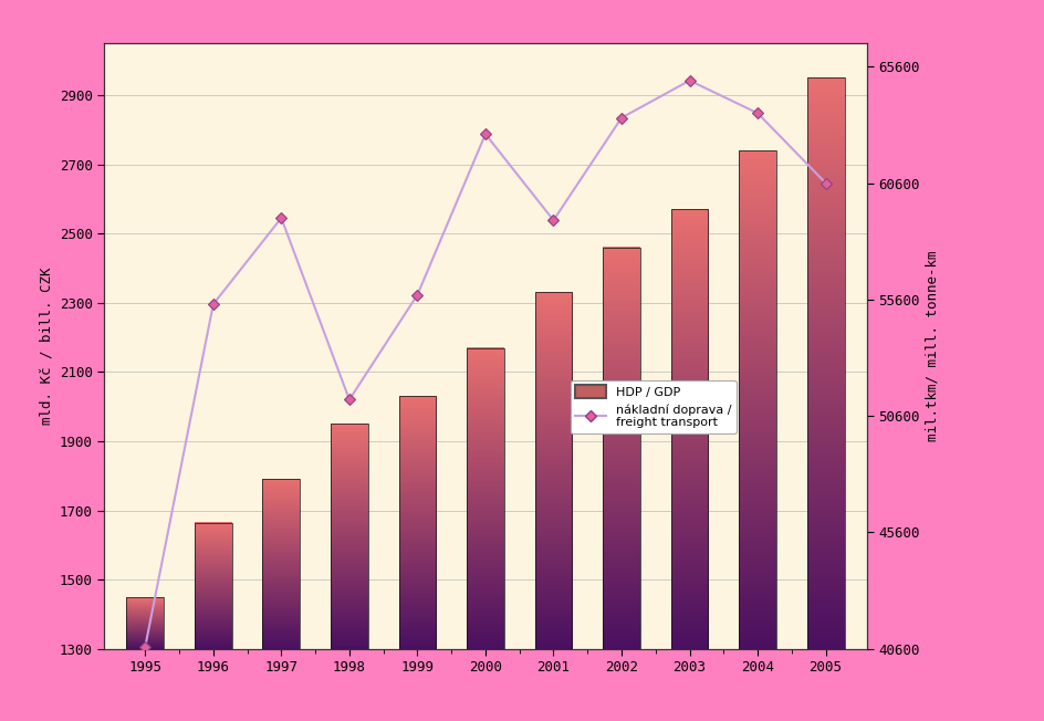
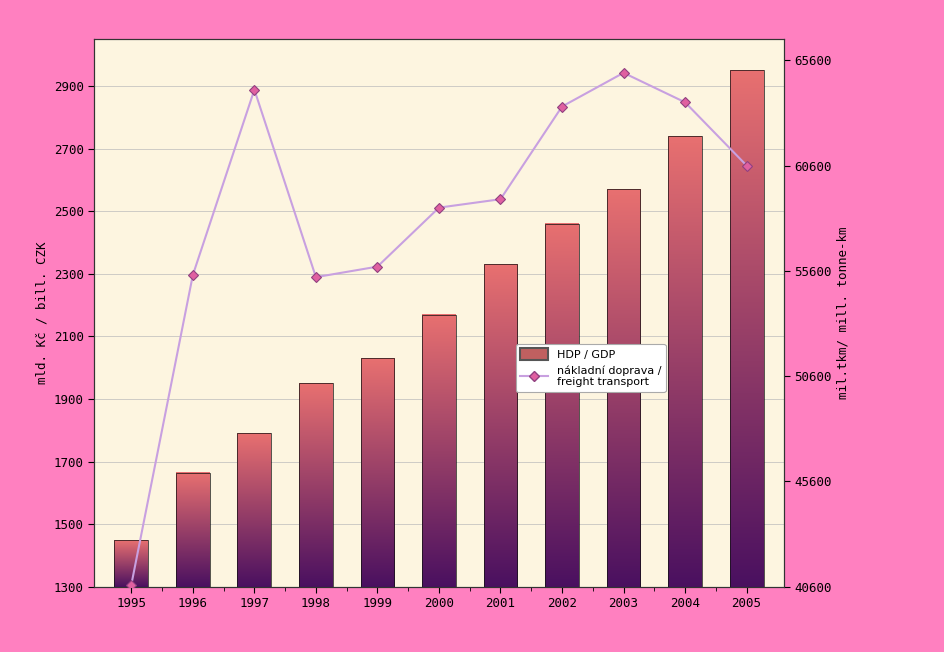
1997: 59100 -> 64200
1998: 51300 -> 55300
2000: 62700 -> 58600
